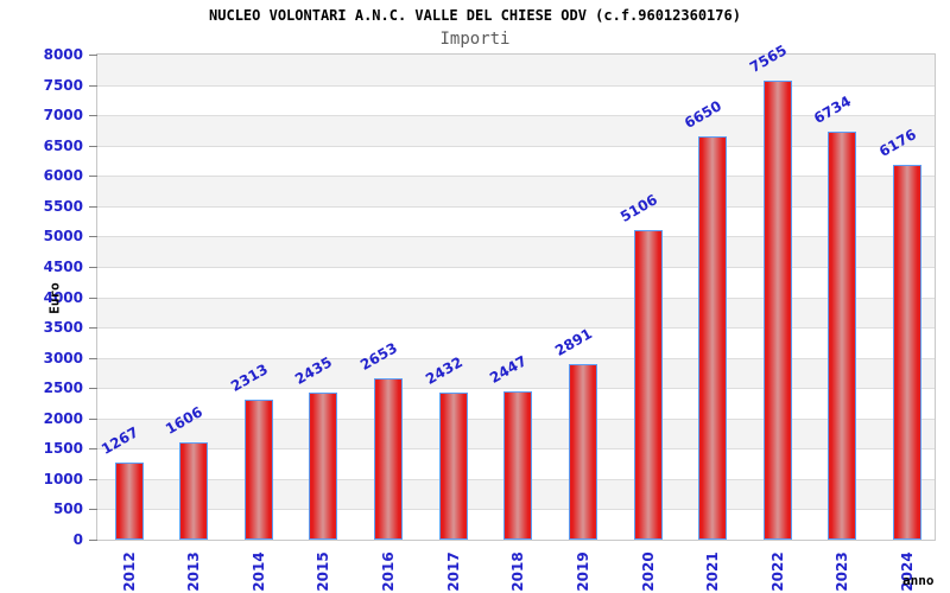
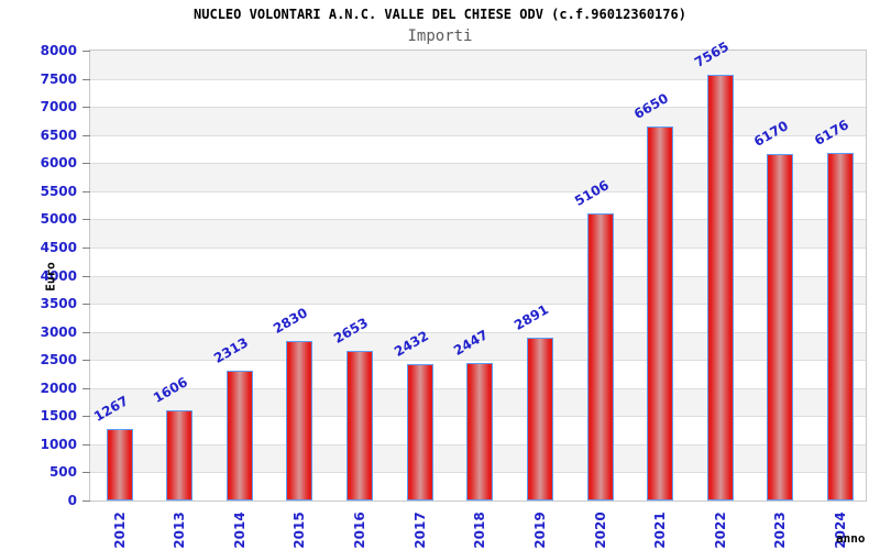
2015: 2435 -> 2830
2023: 6734 -> 6170
